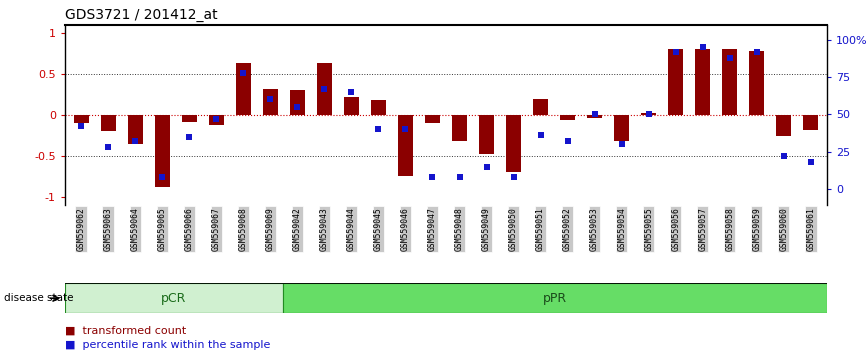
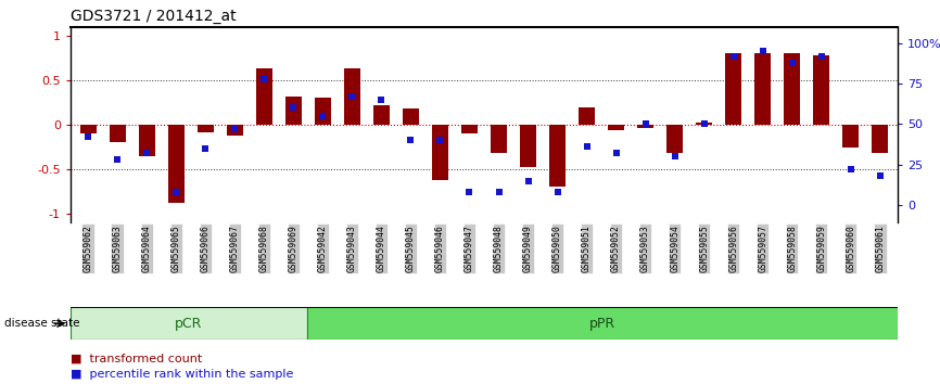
GSM559046: -0.74 -> -0.62
GSM559061: -0.18 -> -0.32
